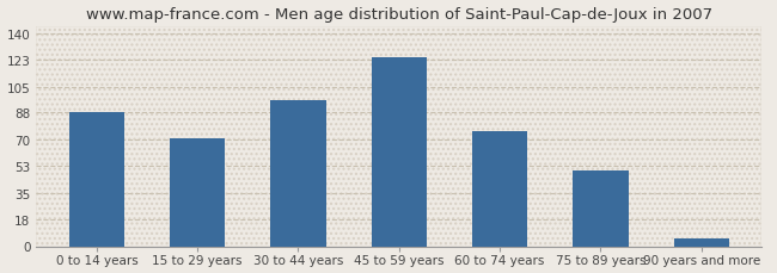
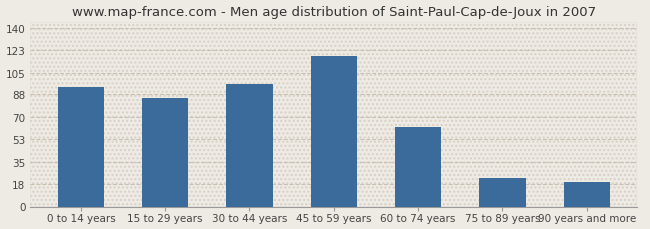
0 to 14 years: 88 -> 94
15 to 29 years: 71 -> 85
45 to 59 years: 124 -> 118
60 to 74 years: 76 -> 62
75 to 89 years: 50 -> 22
90 years and more: 5 -> 19
